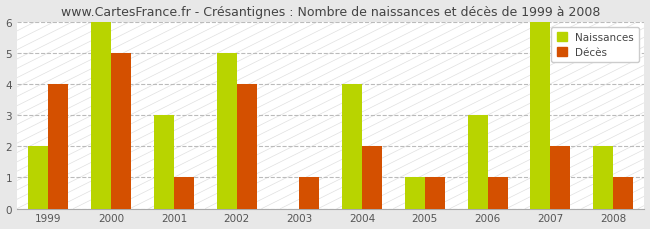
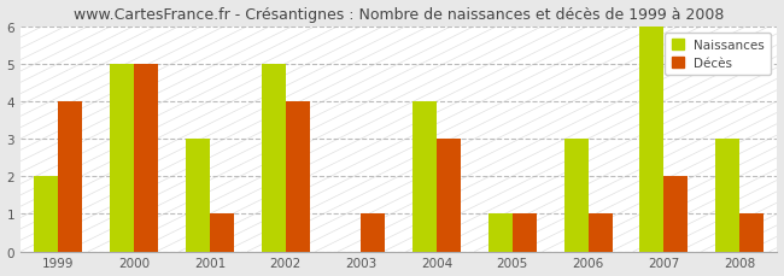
Naissances/2000: 6 -> 5
Décès/2004: 2 -> 3
Naissances/2008: 2 -> 3
